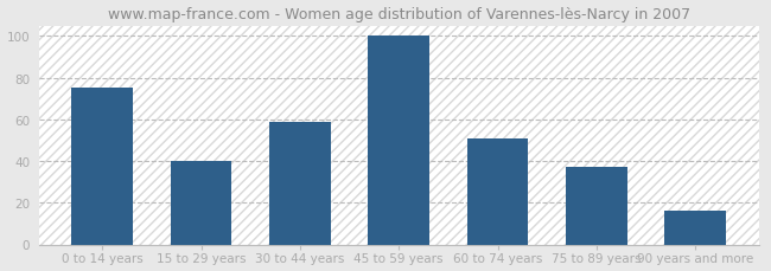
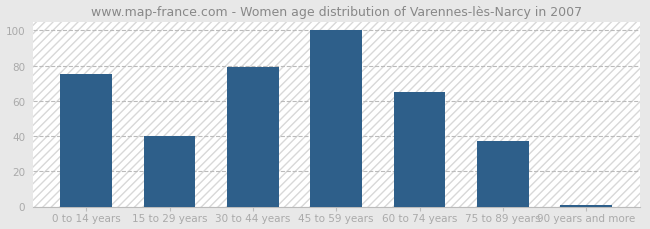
30 to 44 years: 59 -> 79
60 to 74 years: 51 -> 65
90 years and more: 16 -> 1
